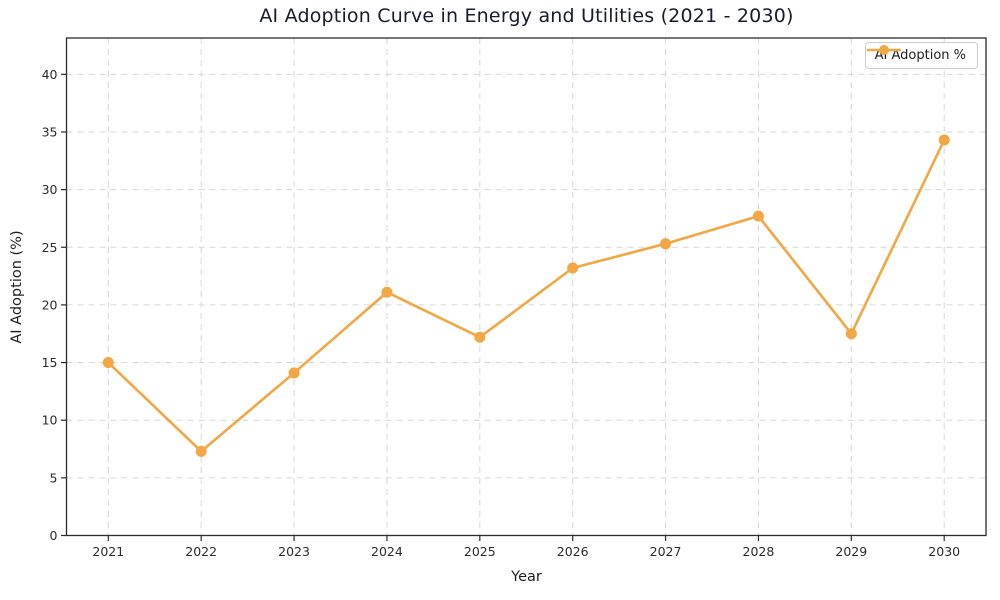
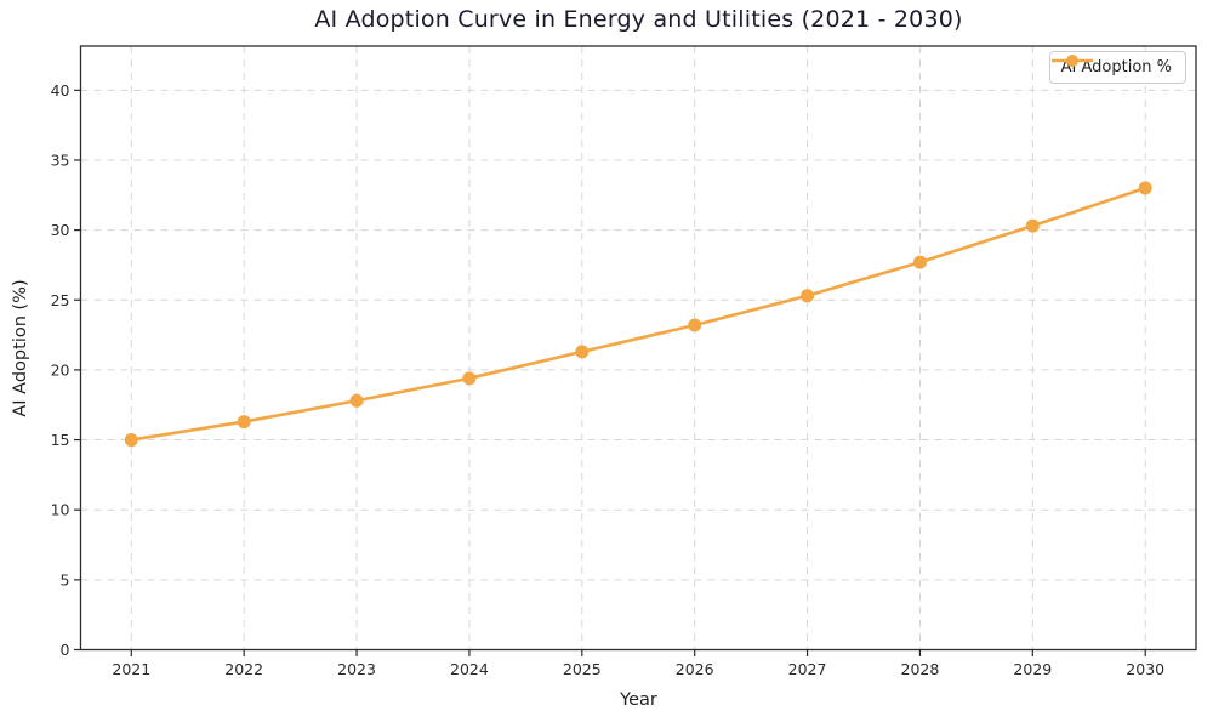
2022: 7.3 -> 16.3
2023: 14.1 -> 17.8
2024: 21.1 -> 19.4
2025: 17.2 -> 21.3
2029: 17.5 -> 30.3
2030: 34.3 -> 33.0
